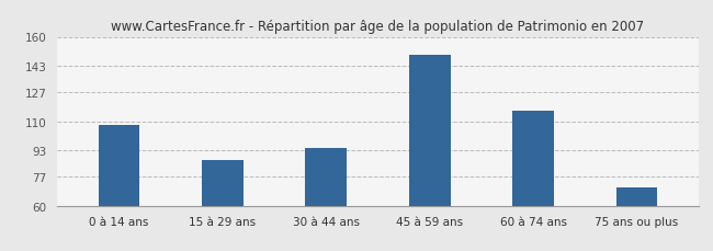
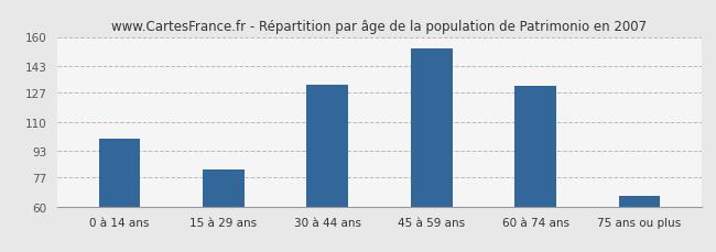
0 à 14 ans: 108 -> 100
15 à 29 ans: 87 -> 82
30 à 44 ans: 94 -> 132
45 à 59 ans: 149 -> 153
60 à 74 ans: 116 -> 131
75 ans ou plus: 71 -> 66
